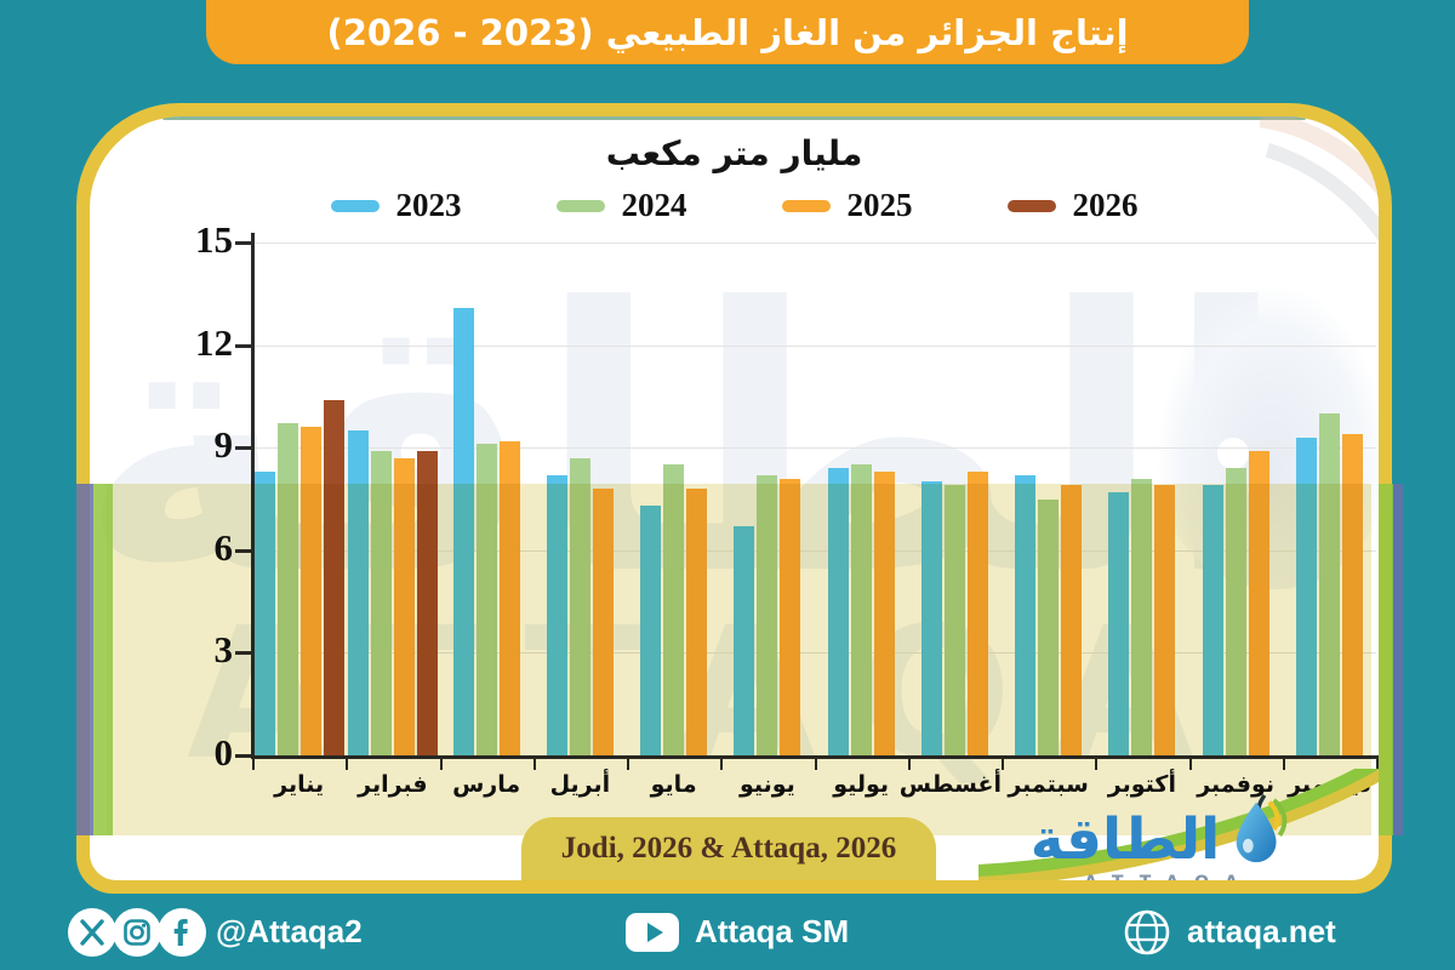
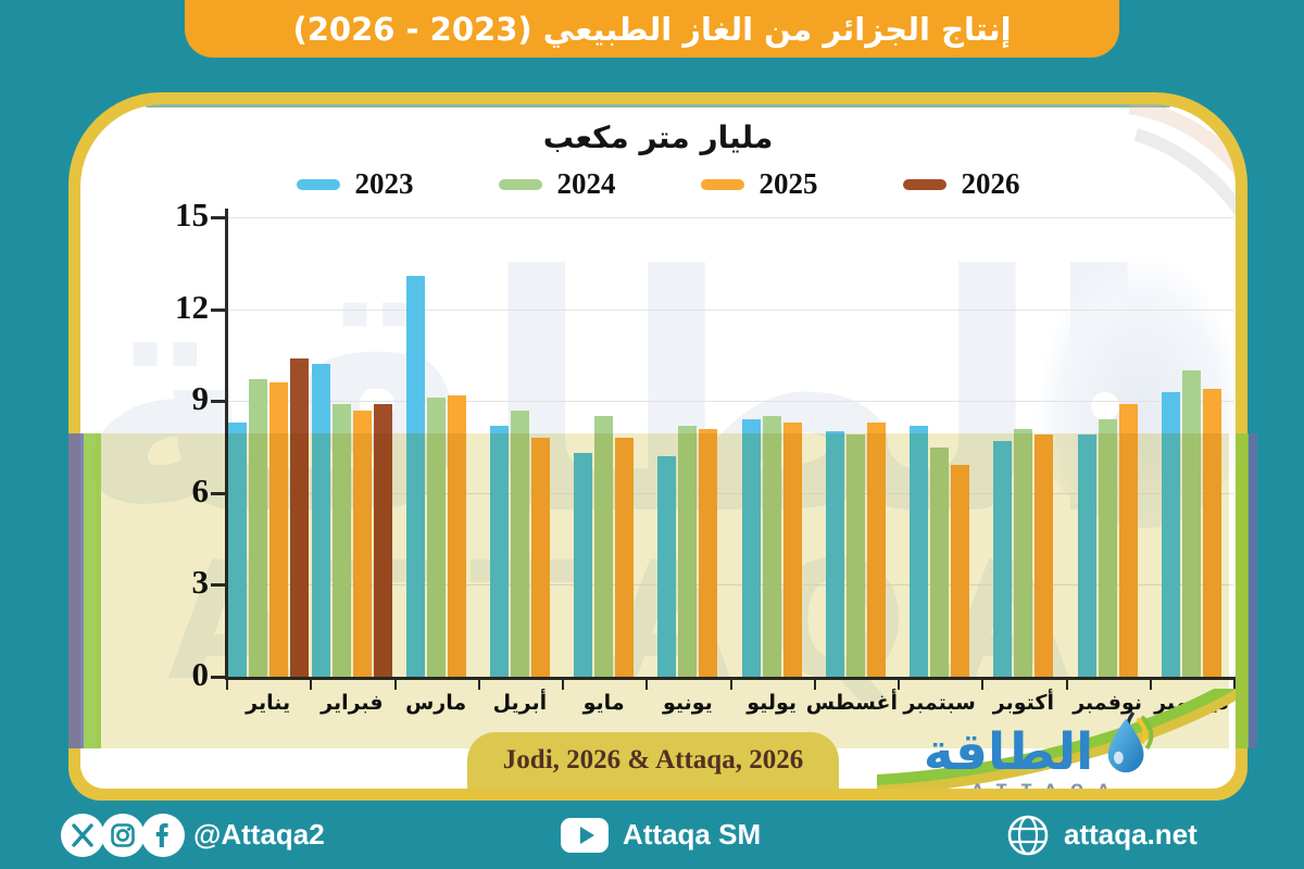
2023/فبراير: 9.5 -> 10.2
2023/يونيو: 6.7 -> 7.2
2025/سبتمبر: 7.9 -> 6.9
